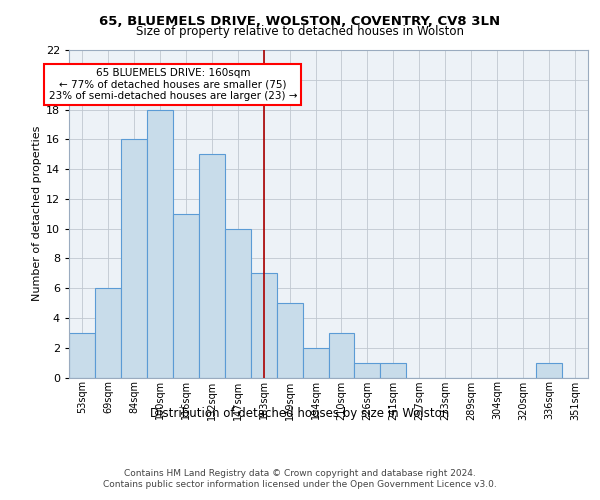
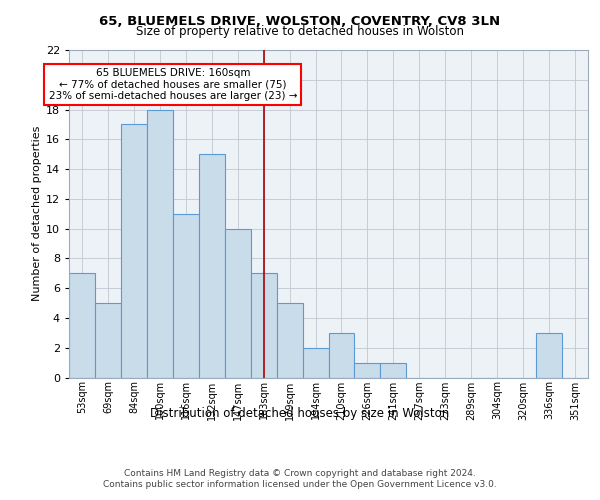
53sqm: 3 -> 7
69sqm: 6 -> 5
84sqm: 16 -> 17
336sqm: 1 -> 3
